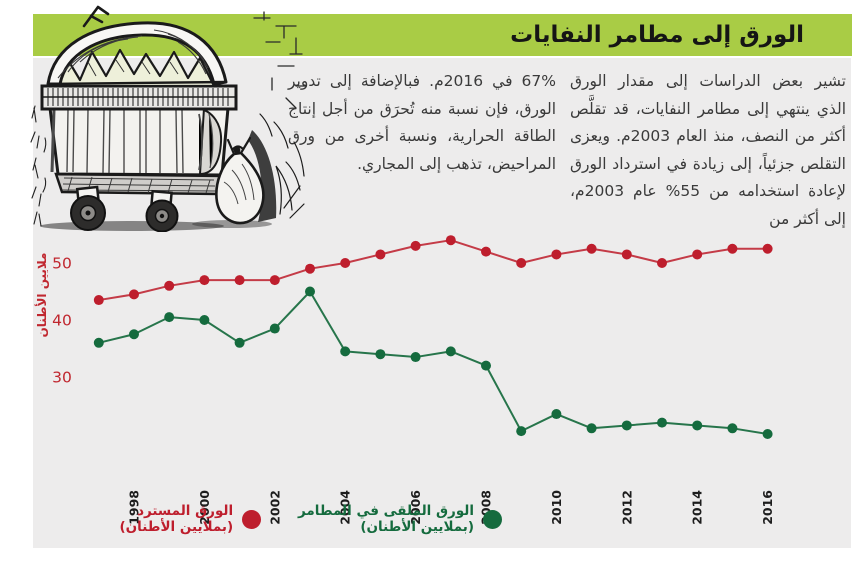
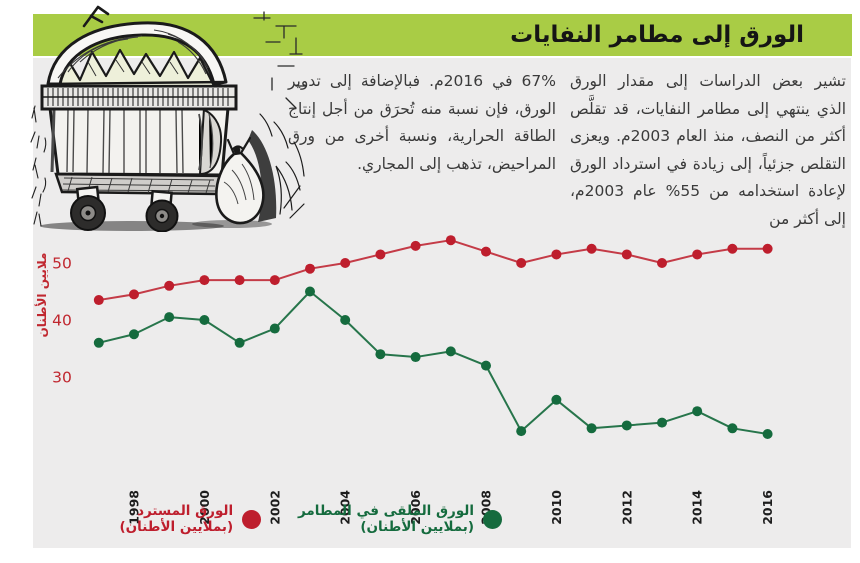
الورق الملقى في المطامر (بملايين الأطنان)/2004: 34 -> 40
الورق الملقى في المطامر (بملايين الأطنان)/2010: 24 -> 26
الورق الملقى في المطامر (بملايين الأطنان)/2014: 22 -> 24
